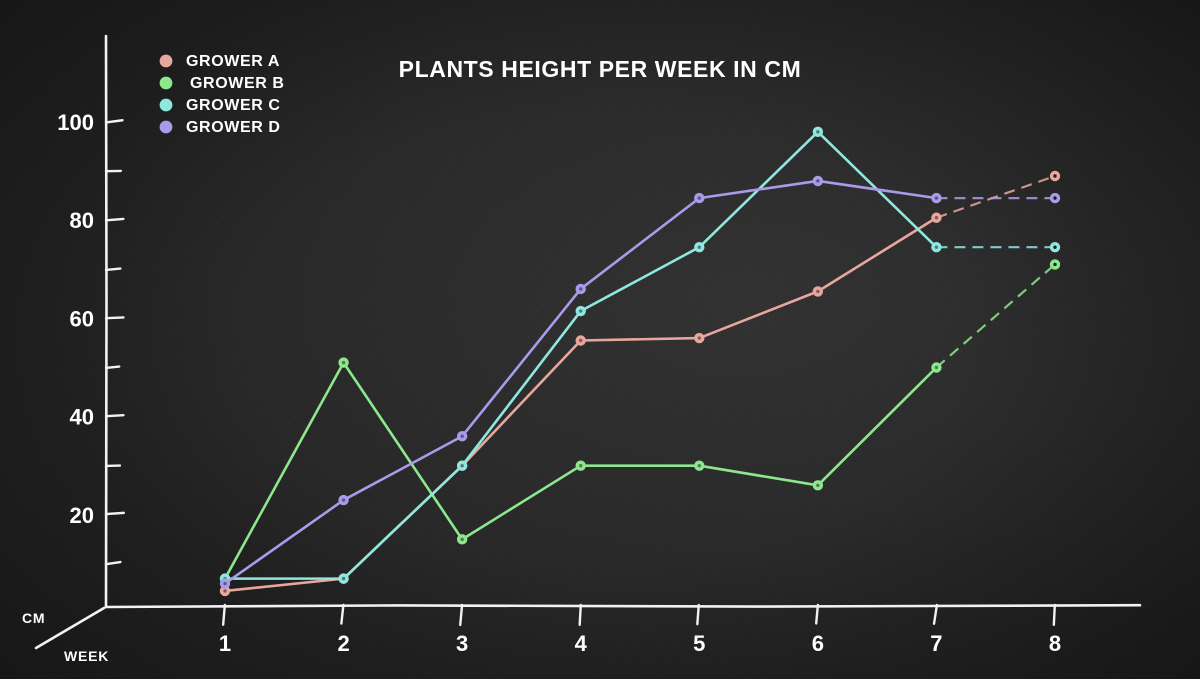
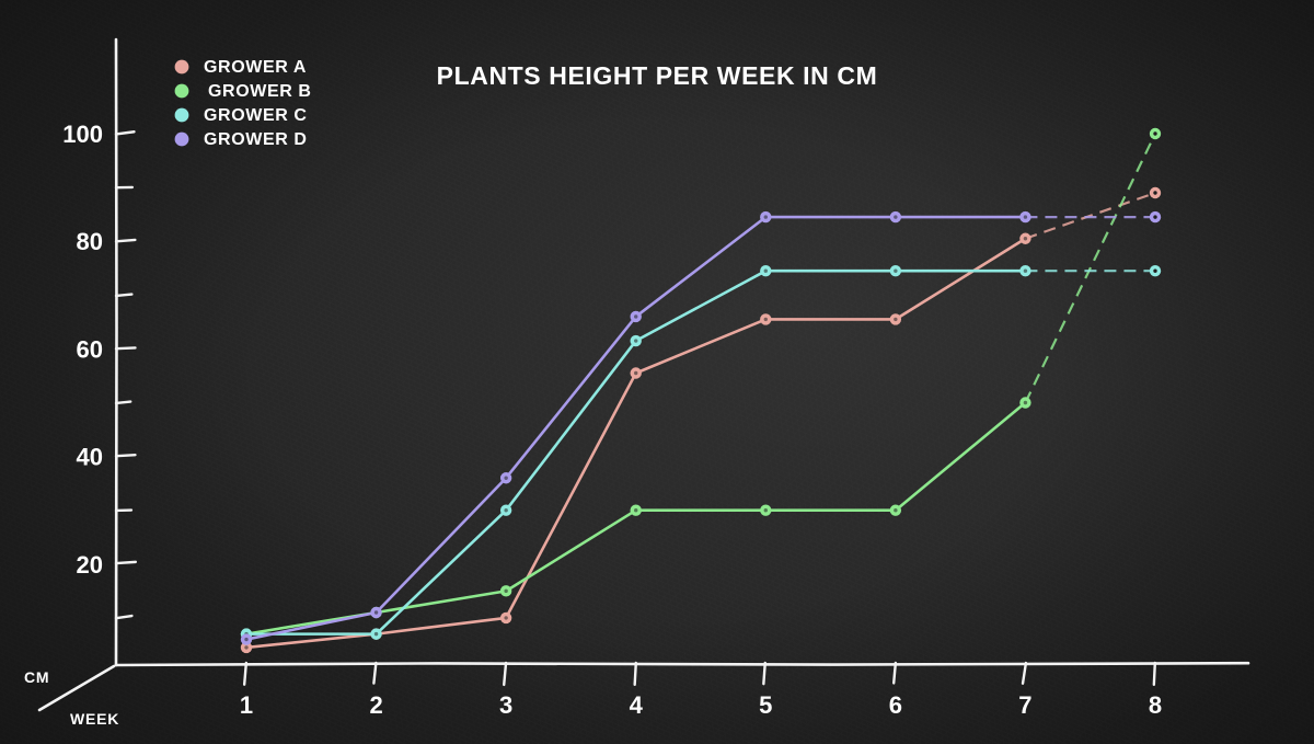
GROWER B/2: 51 -> 11
GROWER D/2: 23 -> 11
GROWER A/3: 30 -> 10
GROWER A/5: 56 -> 66
GROWER B/6: 26 -> 30
GROWER C/6: 98 -> 74
GROWER D/6: 88 -> 84
GROWER B/8: 71 -> 100
